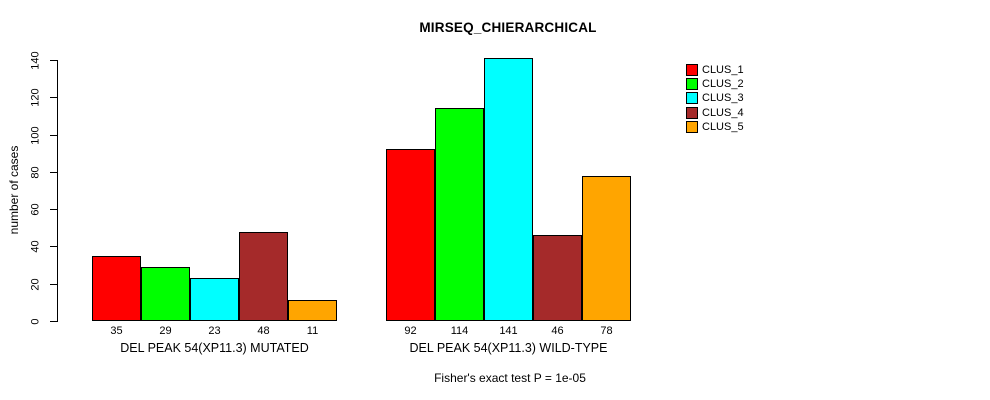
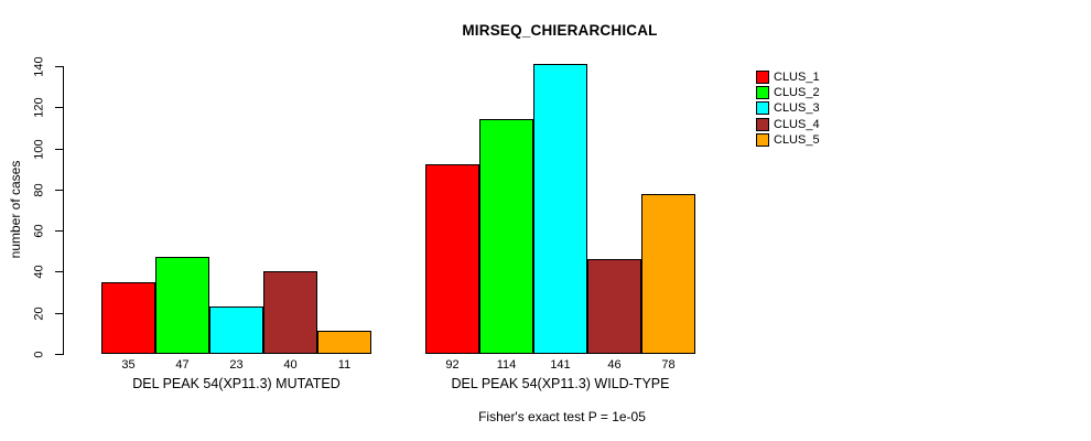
CLUS_2/DEL PEAK 54(XP11.3) MUTATED: 29 -> 47
CLUS_4/DEL PEAK 54(XP11.3) MUTATED: 48 -> 40
